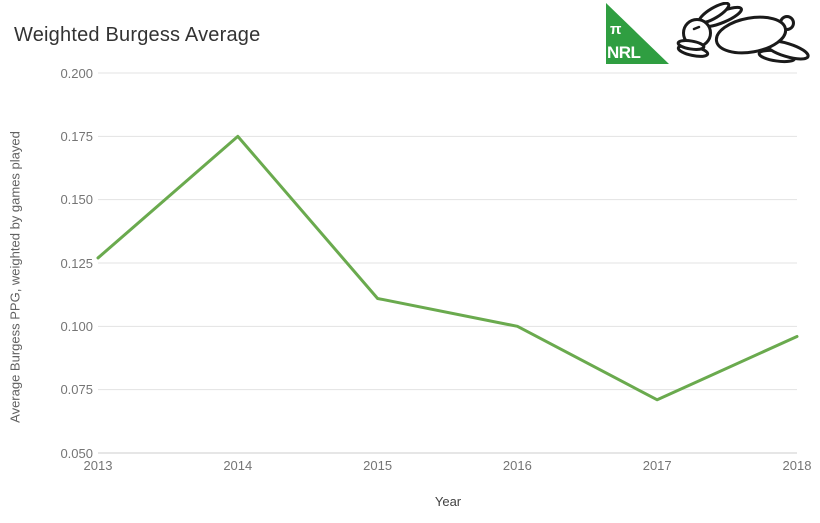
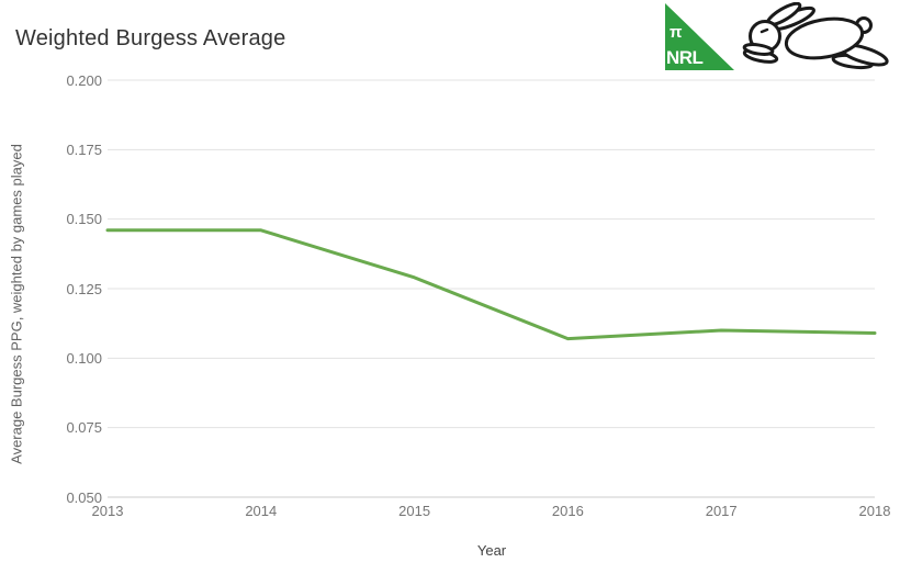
2013: 0.127 -> 0.146
2014: 0.175 -> 0.146
2015: 0.111 -> 0.129
2016: 0.100 -> 0.107
2017: 0.071 -> 0.110
2018: 0.096 -> 0.109
